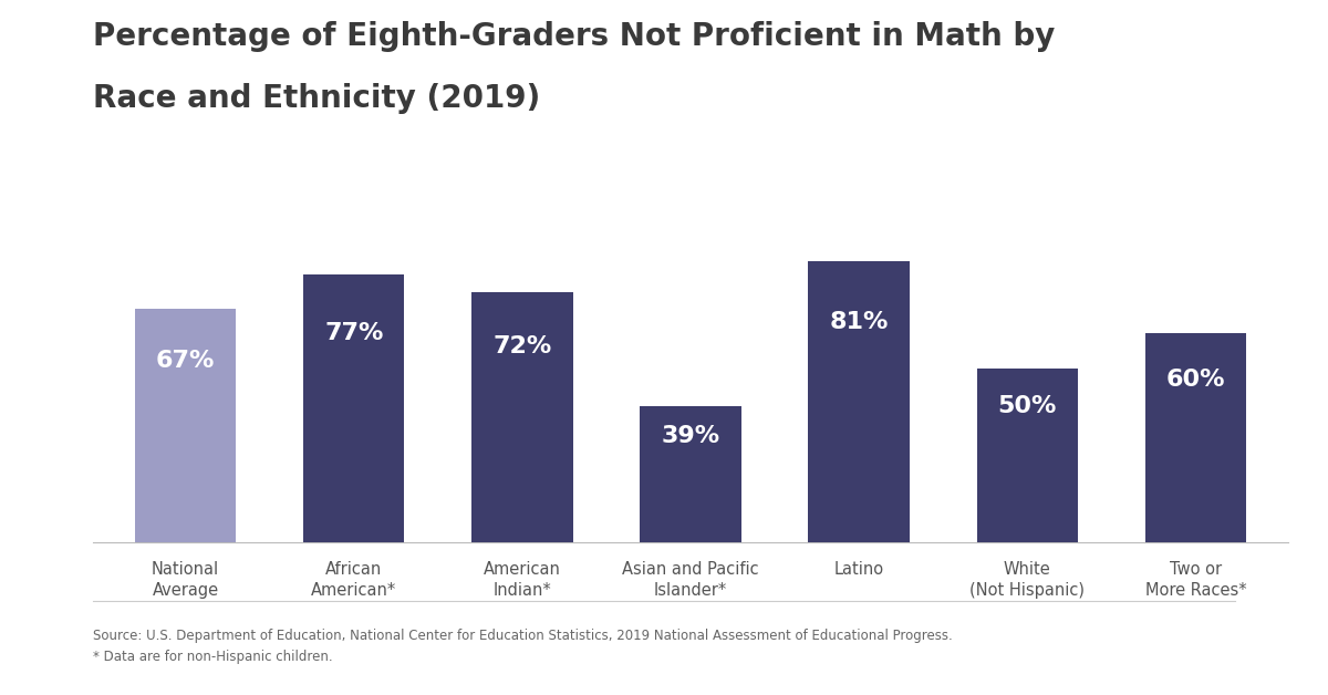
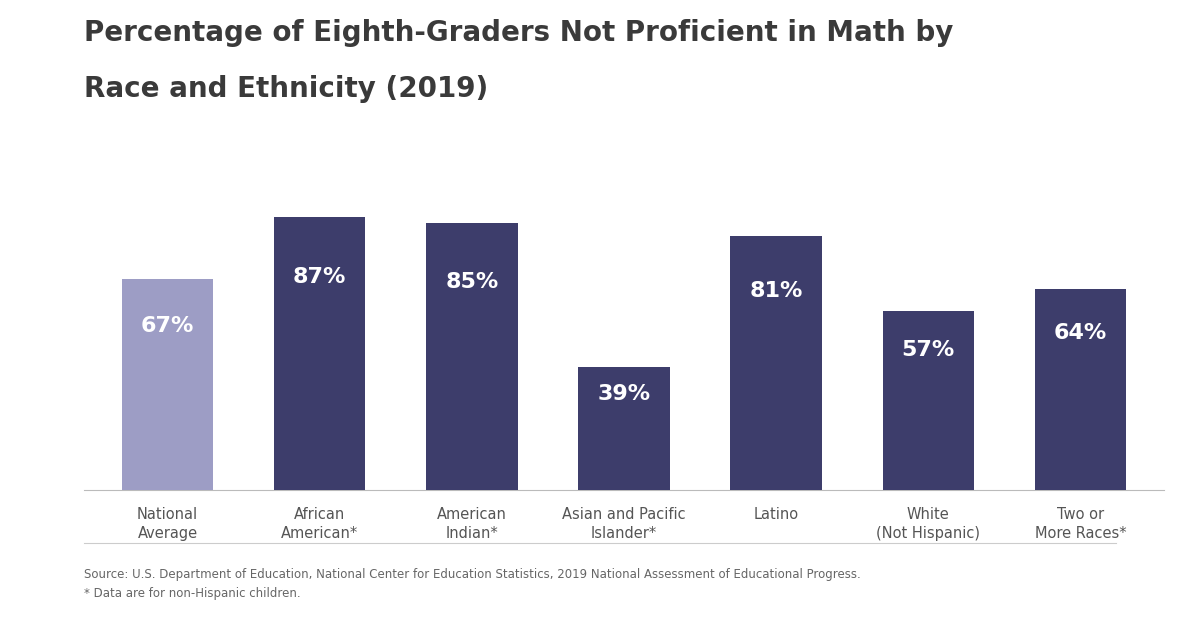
African American*: 77% -> 87%
American Indian*: 72% -> 85%
White (Not Hispanic): 50% -> 57%
Two or More Races*: 60% -> 64%
